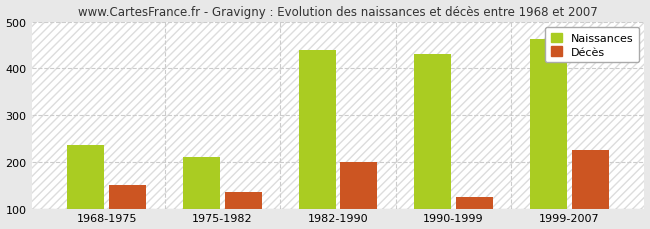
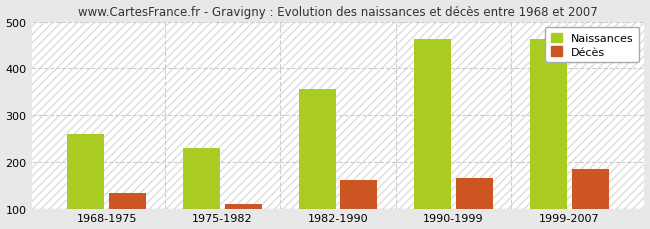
Naissances/1968-1975: 235 -> 260
Décès/1968-1975: 150 -> 133
Naissances/1975-1982: 210 -> 230
Décès/1975-1982: 135 -> 110
Naissances/1982-1990: 440 -> 356
Décès/1982-1990: 200 -> 161
Naissances/1990-1999: 430 -> 463
Décès/1990-1999: 125 -> 165
Décès/1999-2007: 225 -> 185
